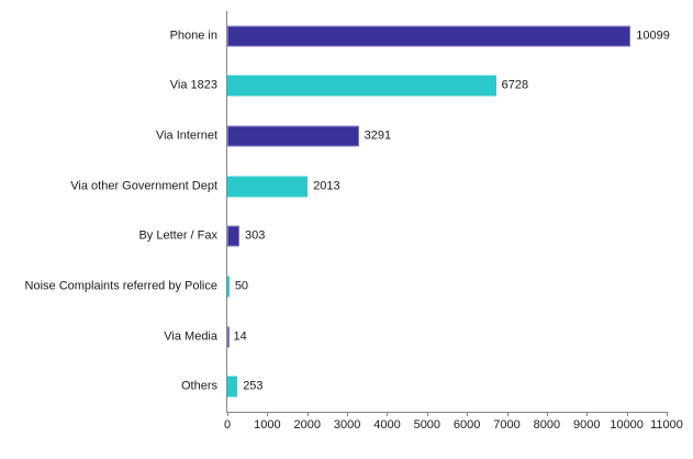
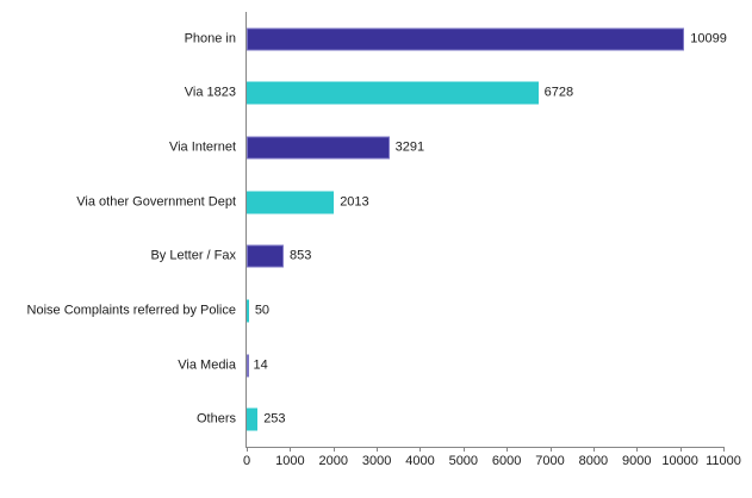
By Letter / Fax: 303 -> 853
